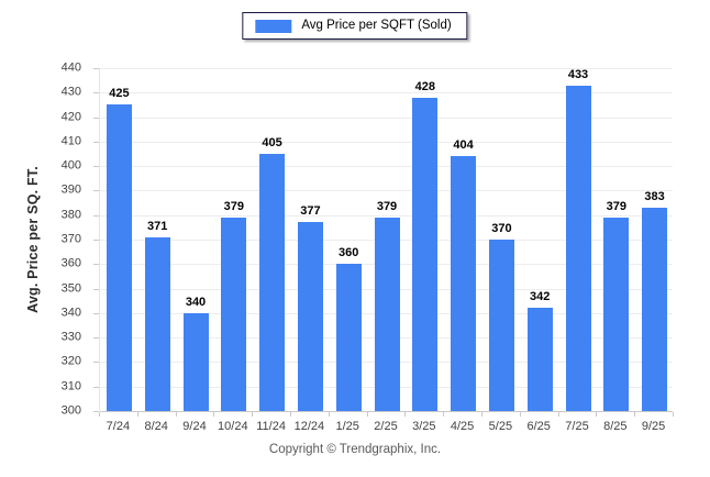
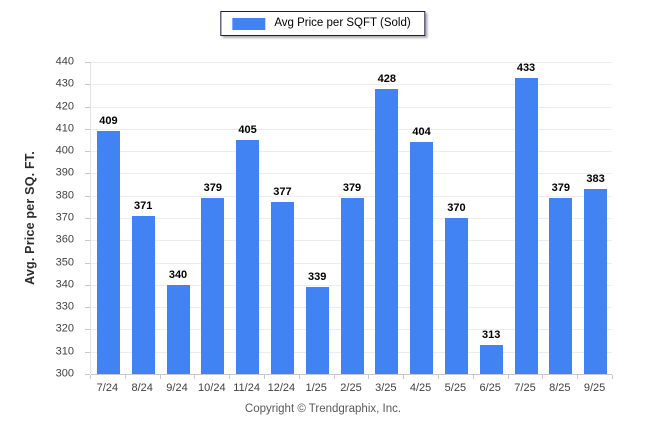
7/24: 425 -> 409
1/25: 360 -> 339
6/25: 342 -> 313
